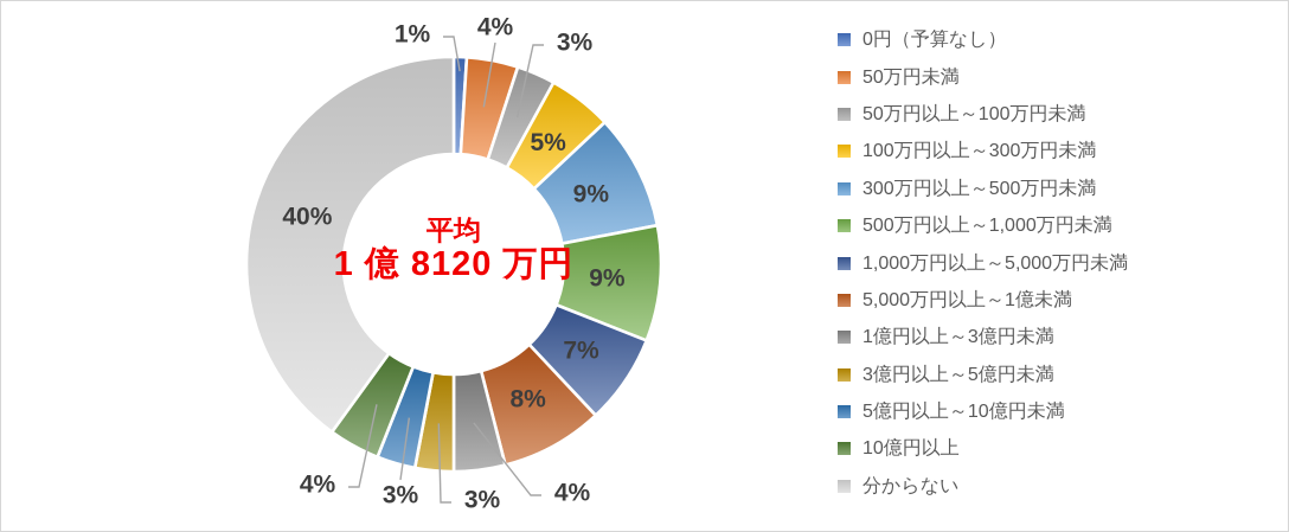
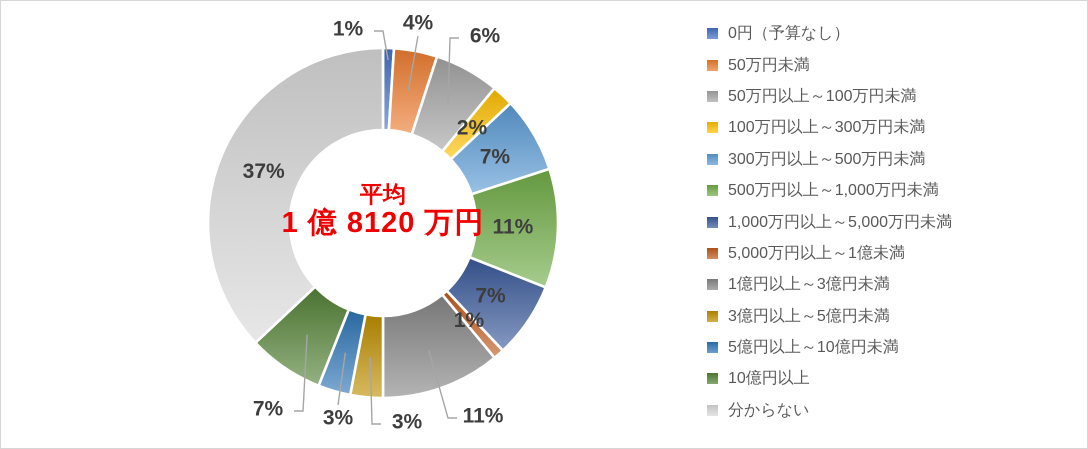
50万円以上～100万円未満: 3% -> 6%
100万円以上～300万円未満: 5% -> 2%
300万円以上～500万円未満: 9% -> 7%
500万円以上～1,000万円未満: 9% -> 11%
5,000万円以上～1億未満: 8% -> 1%
1億円以上～3億円未満: 4% -> 11%
10億円以上: 4% -> 7%
分からない: 40% -> 37%
